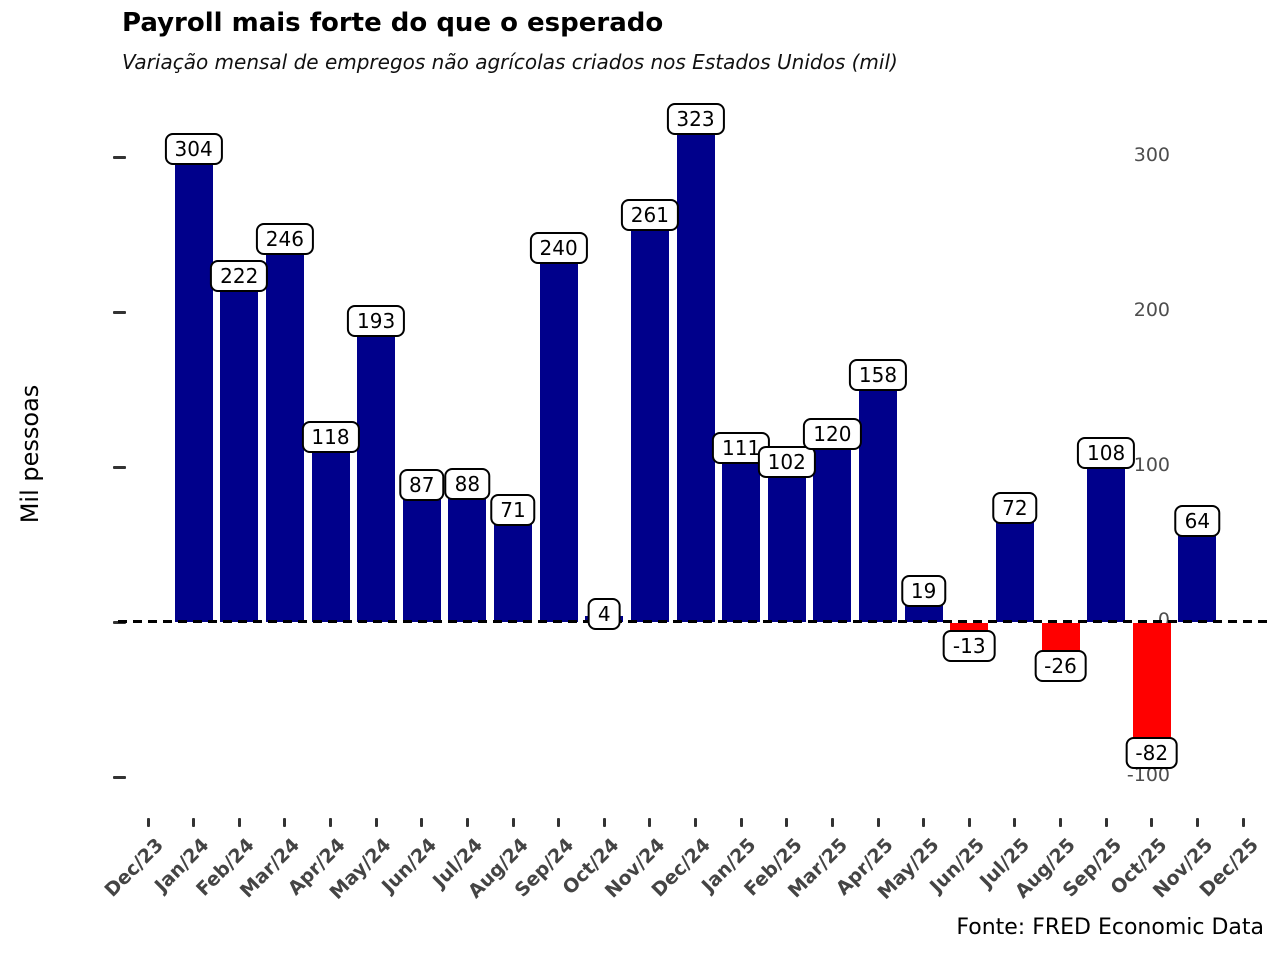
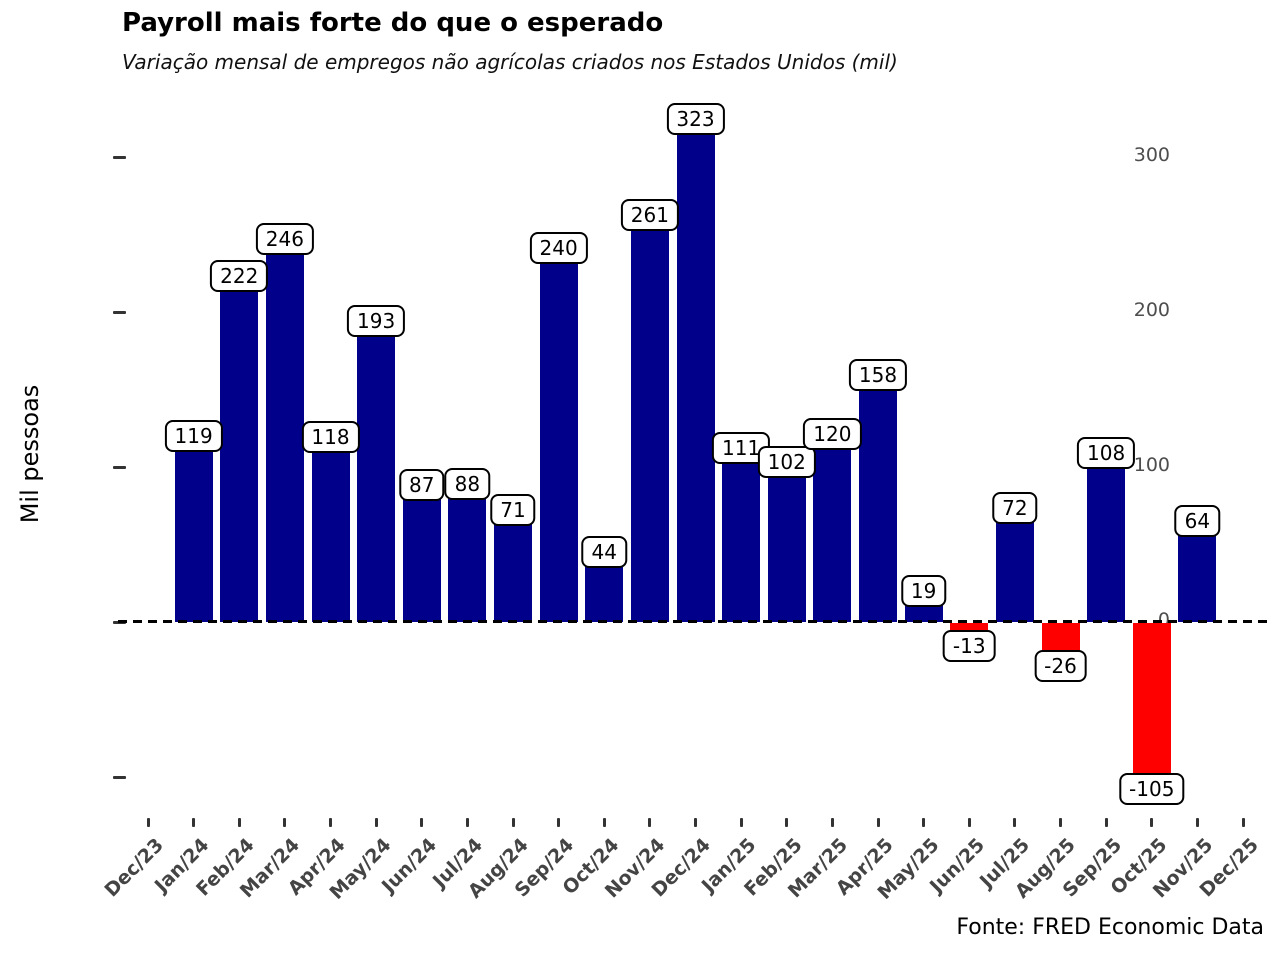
Jan/24: 304 -> 119
Oct/24: 4 -> 44
Oct/25: -82 -> -105
